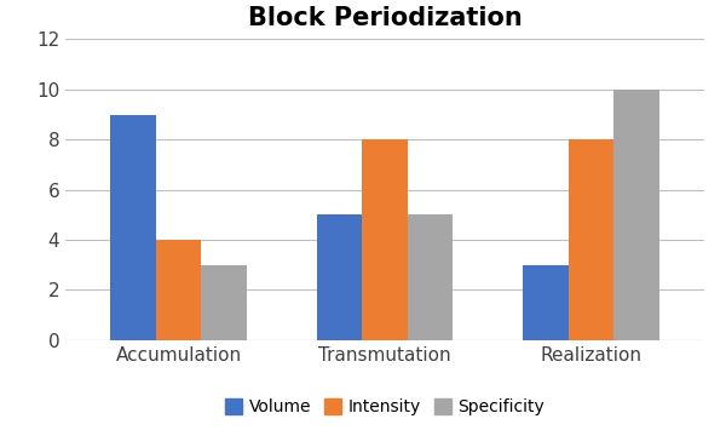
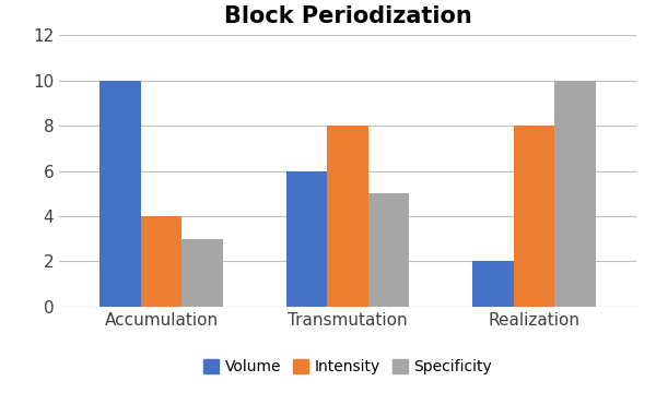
Volume/Accumulation: 9 -> 10
Volume/Transmutation: 5 -> 6
Volume/Realization: 3 -> 2
